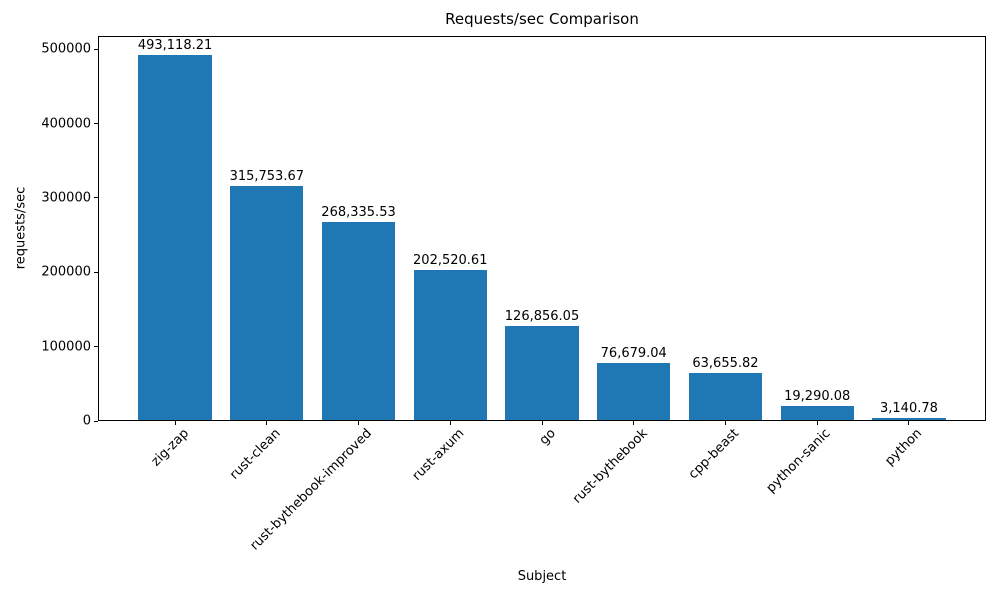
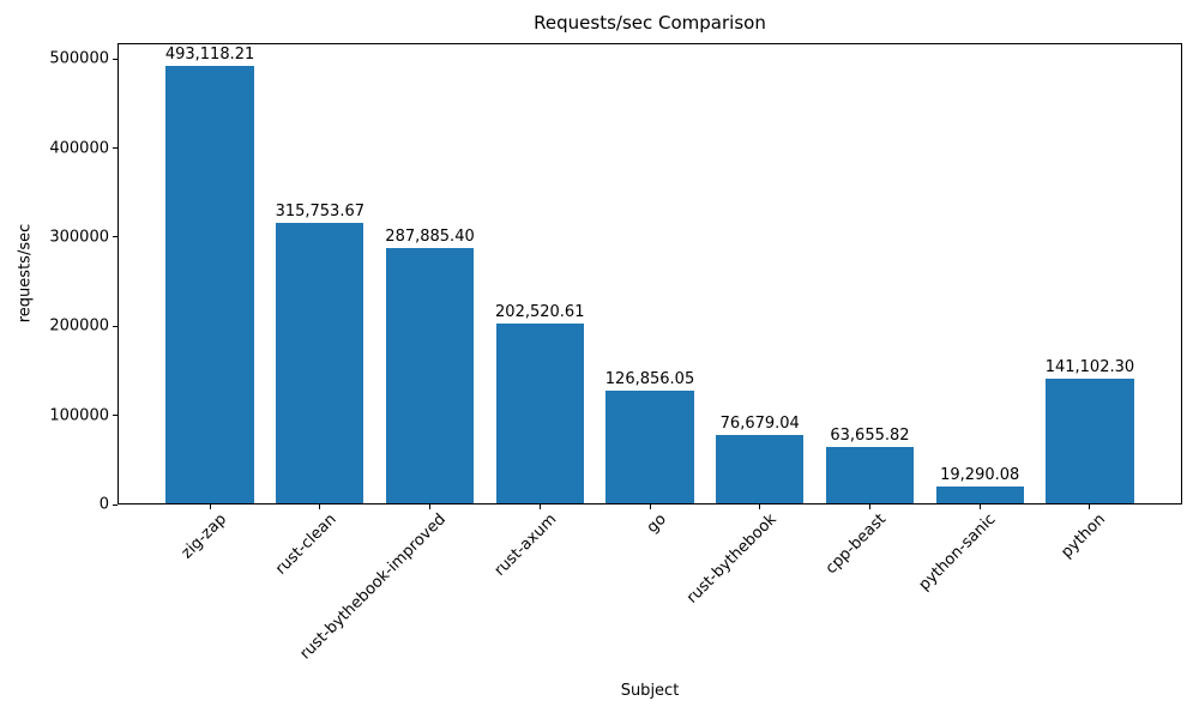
rust-bythebook-improved: 268,335.53 -> 287,885.40
python: 3,140.78 -> 141,102.30
